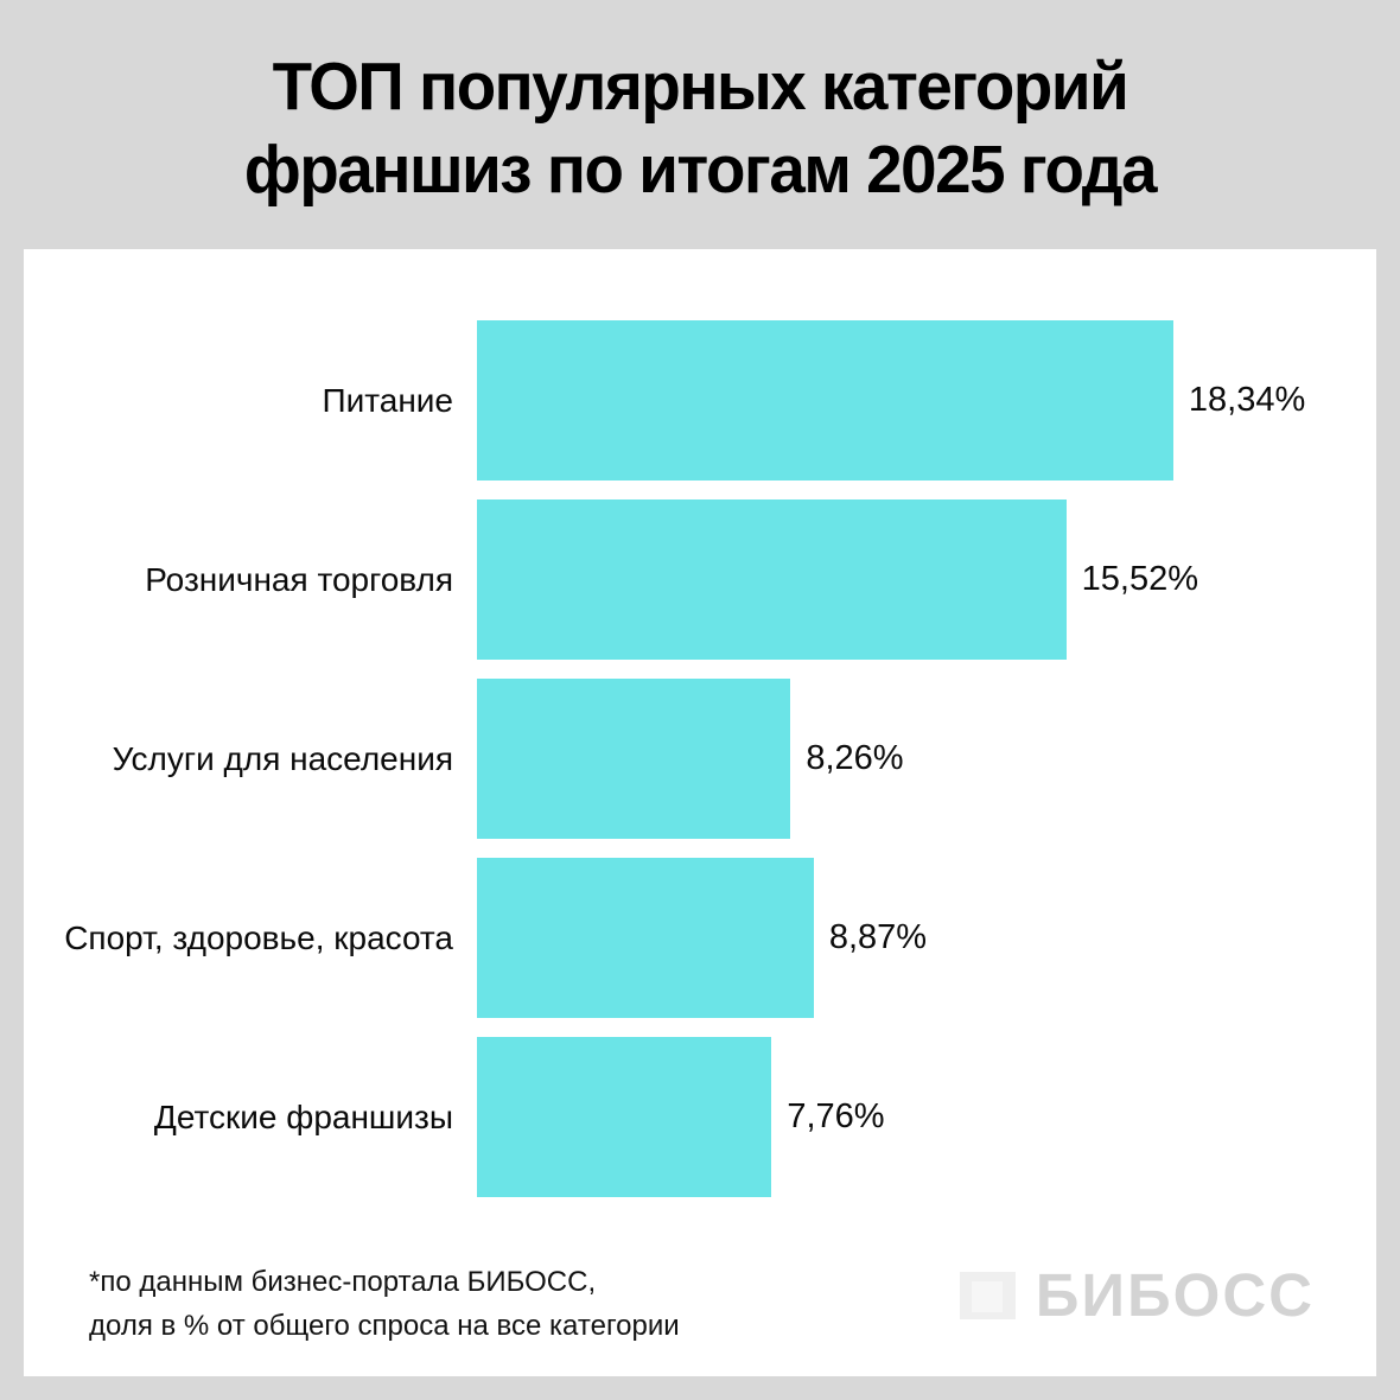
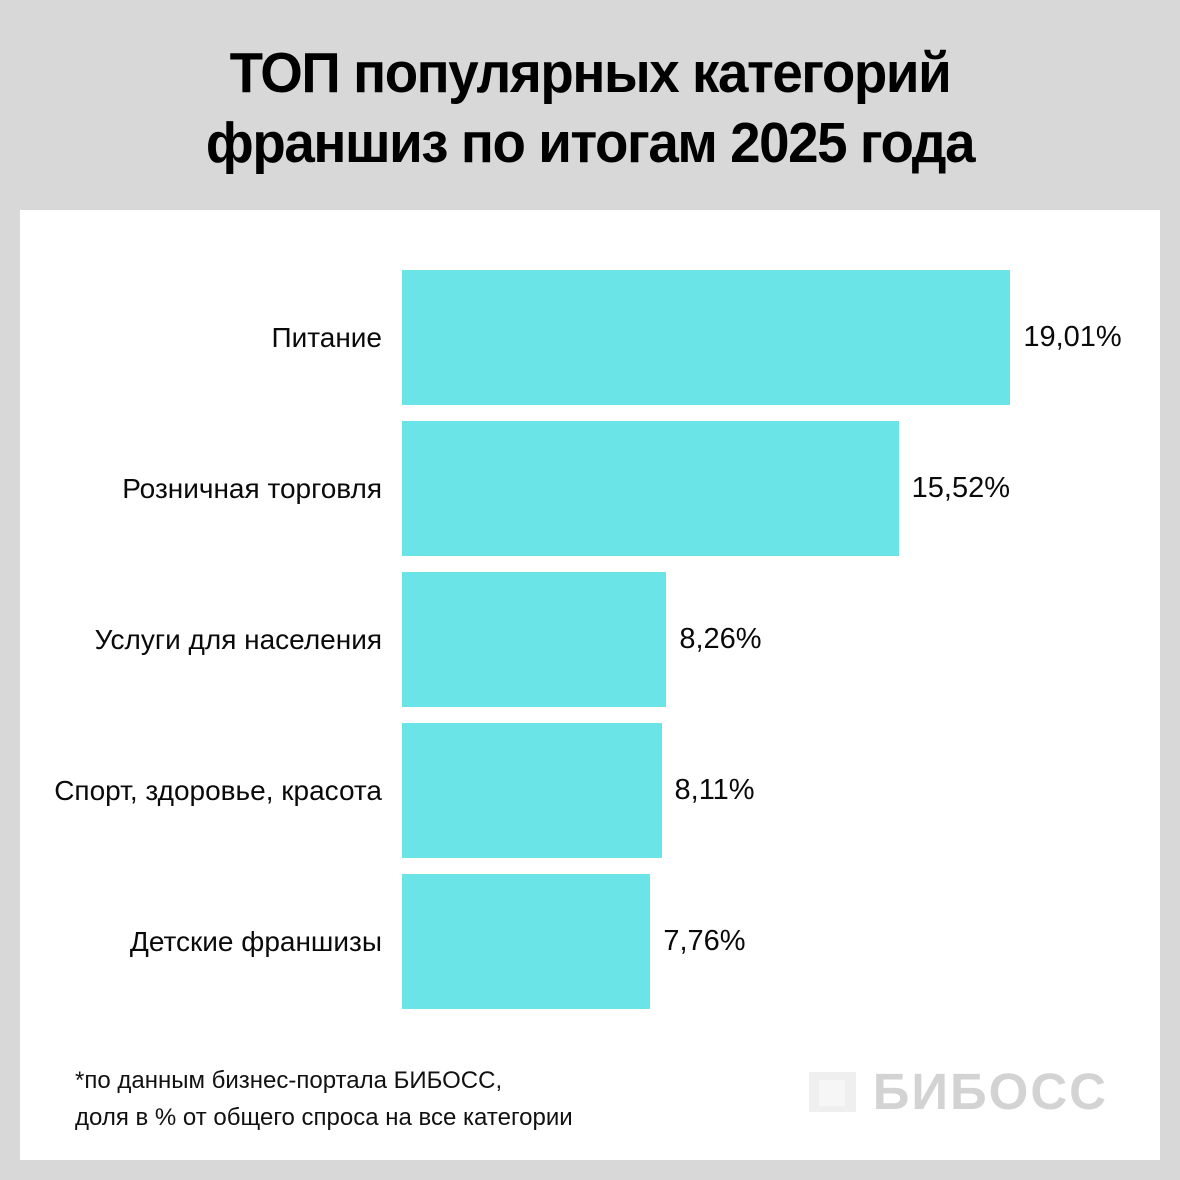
Питание: 18,34% -> 19,01%
Спорт, здоровье, красота: 8,87% -> 8,11%
